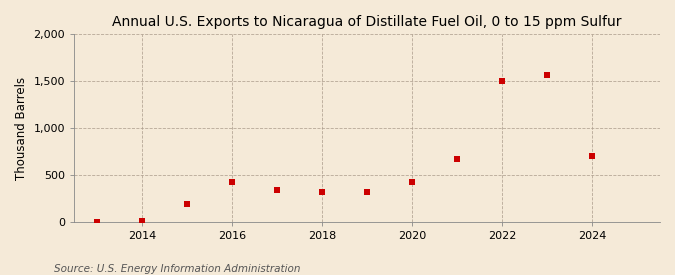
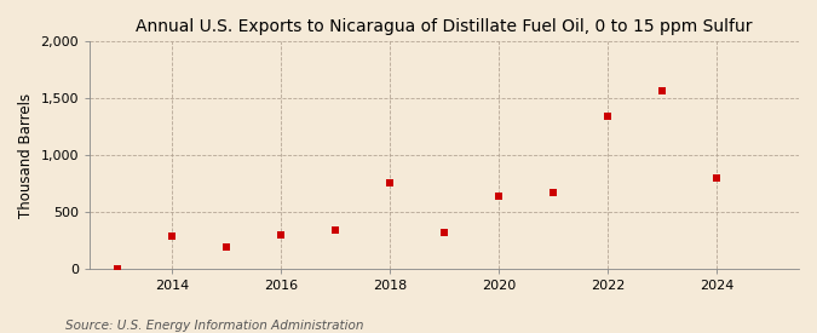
2014: 0 -> 280
2016: 420 -> 300
2018: 320 -> 760
2020: 420 -> 640
2022: 1,500 -> 1,340
2024: 700 -> 800
